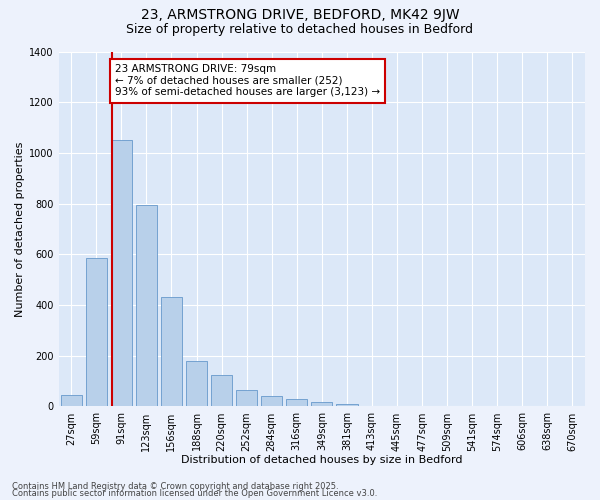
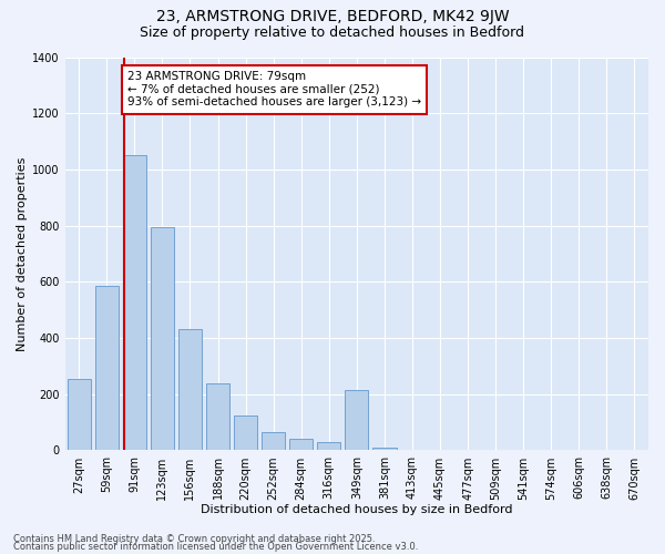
27sqm: 45 -> 255
188sqm: 180 -> 240
349sqm: 18 -> 215
